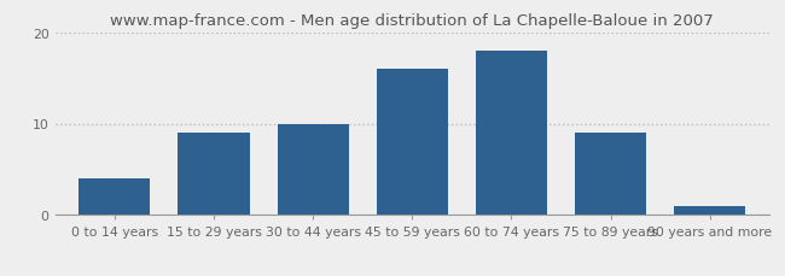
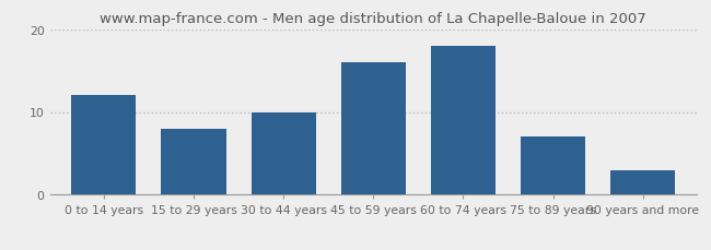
0 to 14 years: 4 -> 12
15 to 29 years: 9 -> 8
75 to 89 years: 9 -> 7
90 years and more: 1 -> 3
